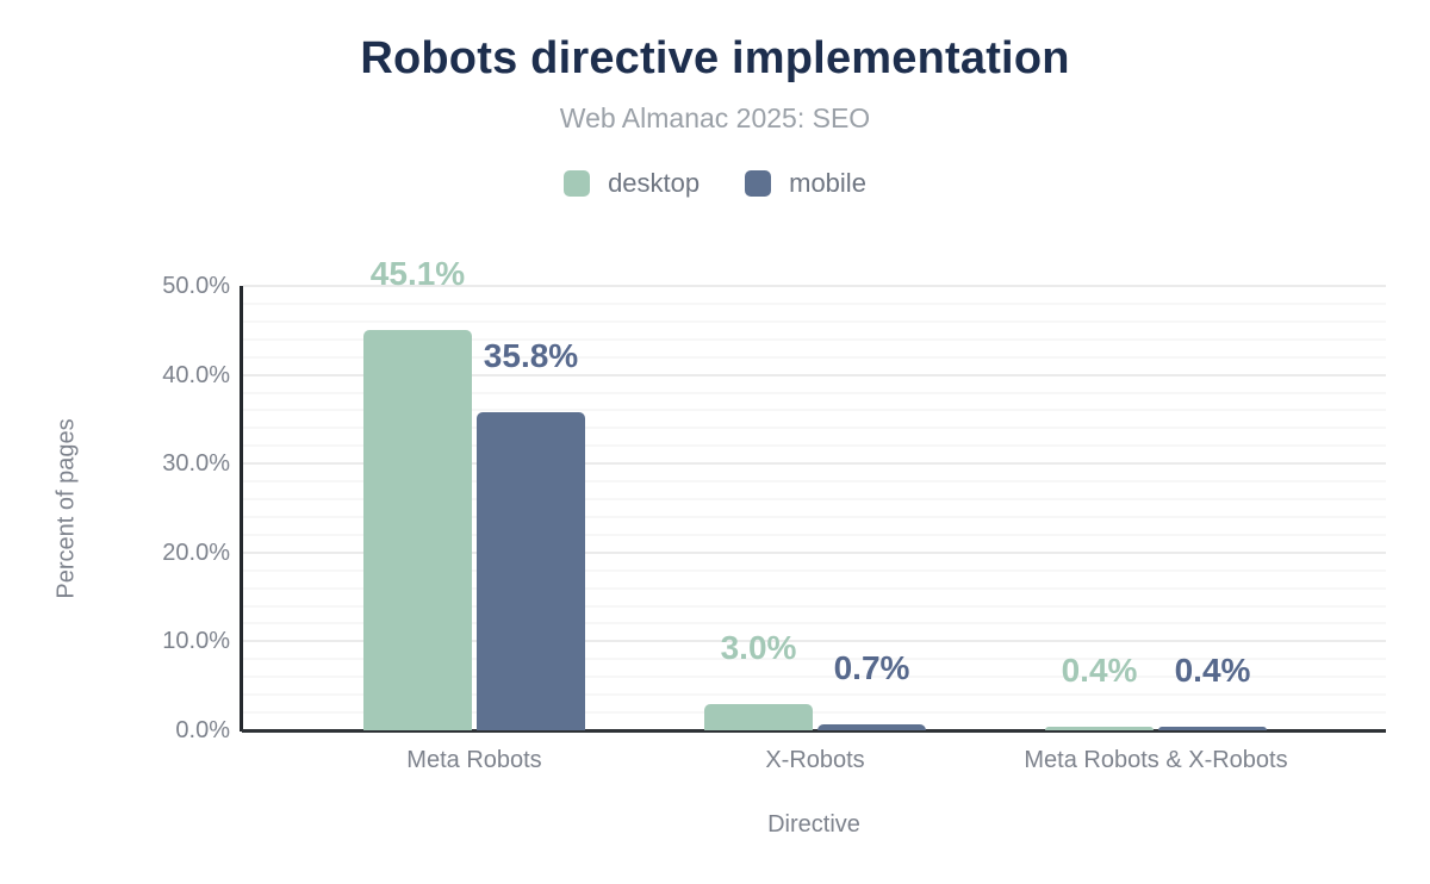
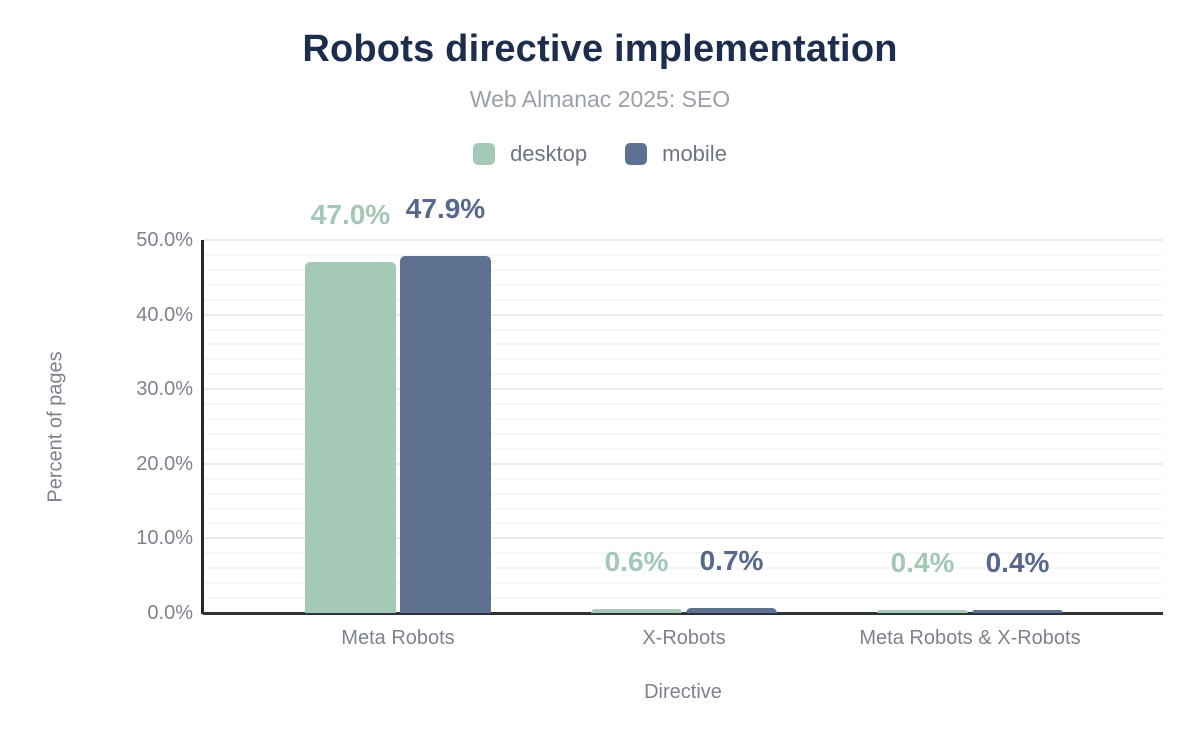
desktop/Meta Robots: 45.1% -> 47.0%
mobile/Meta Robots: 35.8% -> 47.9%
desktop/X-Robots: 3.0% -> 0.6%
